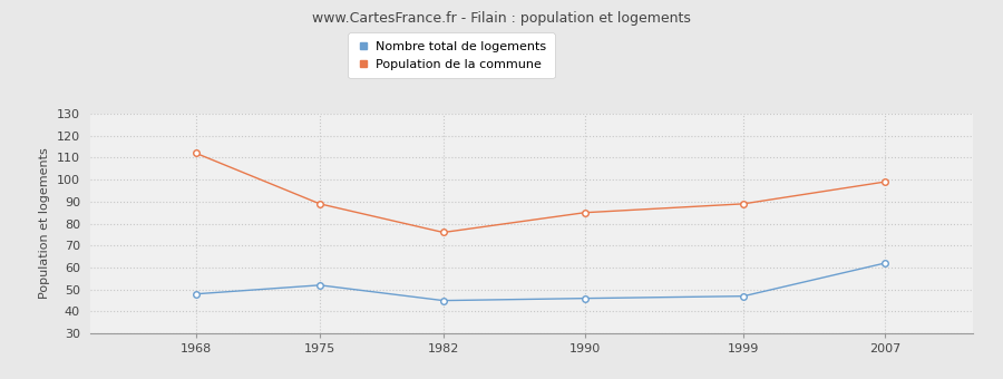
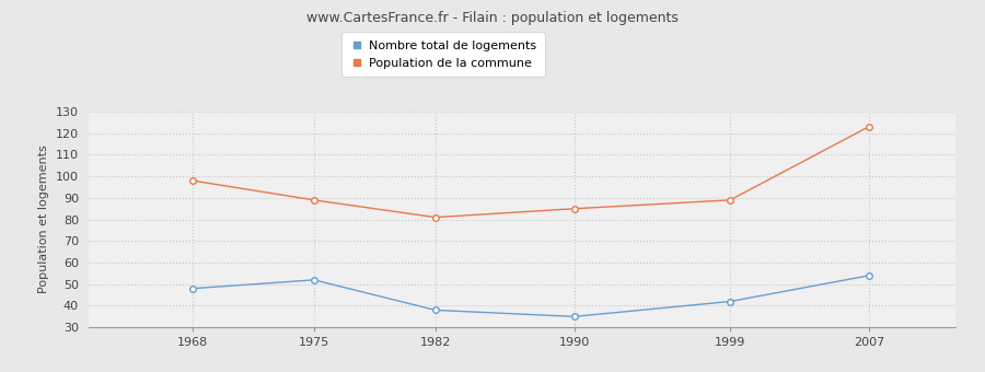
Population de la commune/1968: 112 -> 98
Nombre total de logements/1982: 45 -> 38
Population de la commune/1982: 76 -> 81
Nombre total de logements/1990: 46 -> 35
Nombre total de logements/1999: 47 -> 42
Nombre total de logements/2007: 62 -> 54
Population de la commune/2007: 99 -> 123
